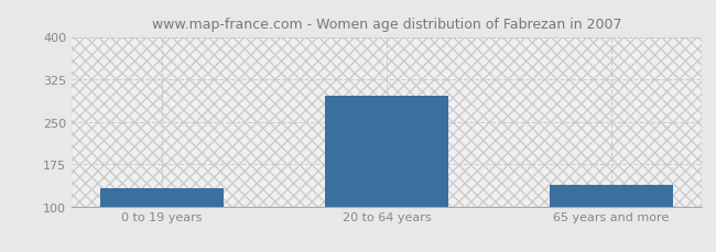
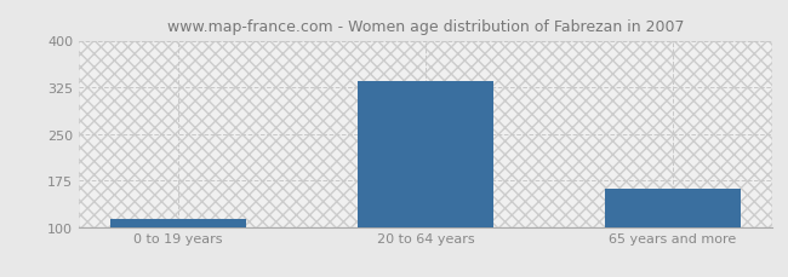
0 to 19 years: 132 -> 113
20 to 64 years: 296 -> 334
65 years and more: 138 -> 162
